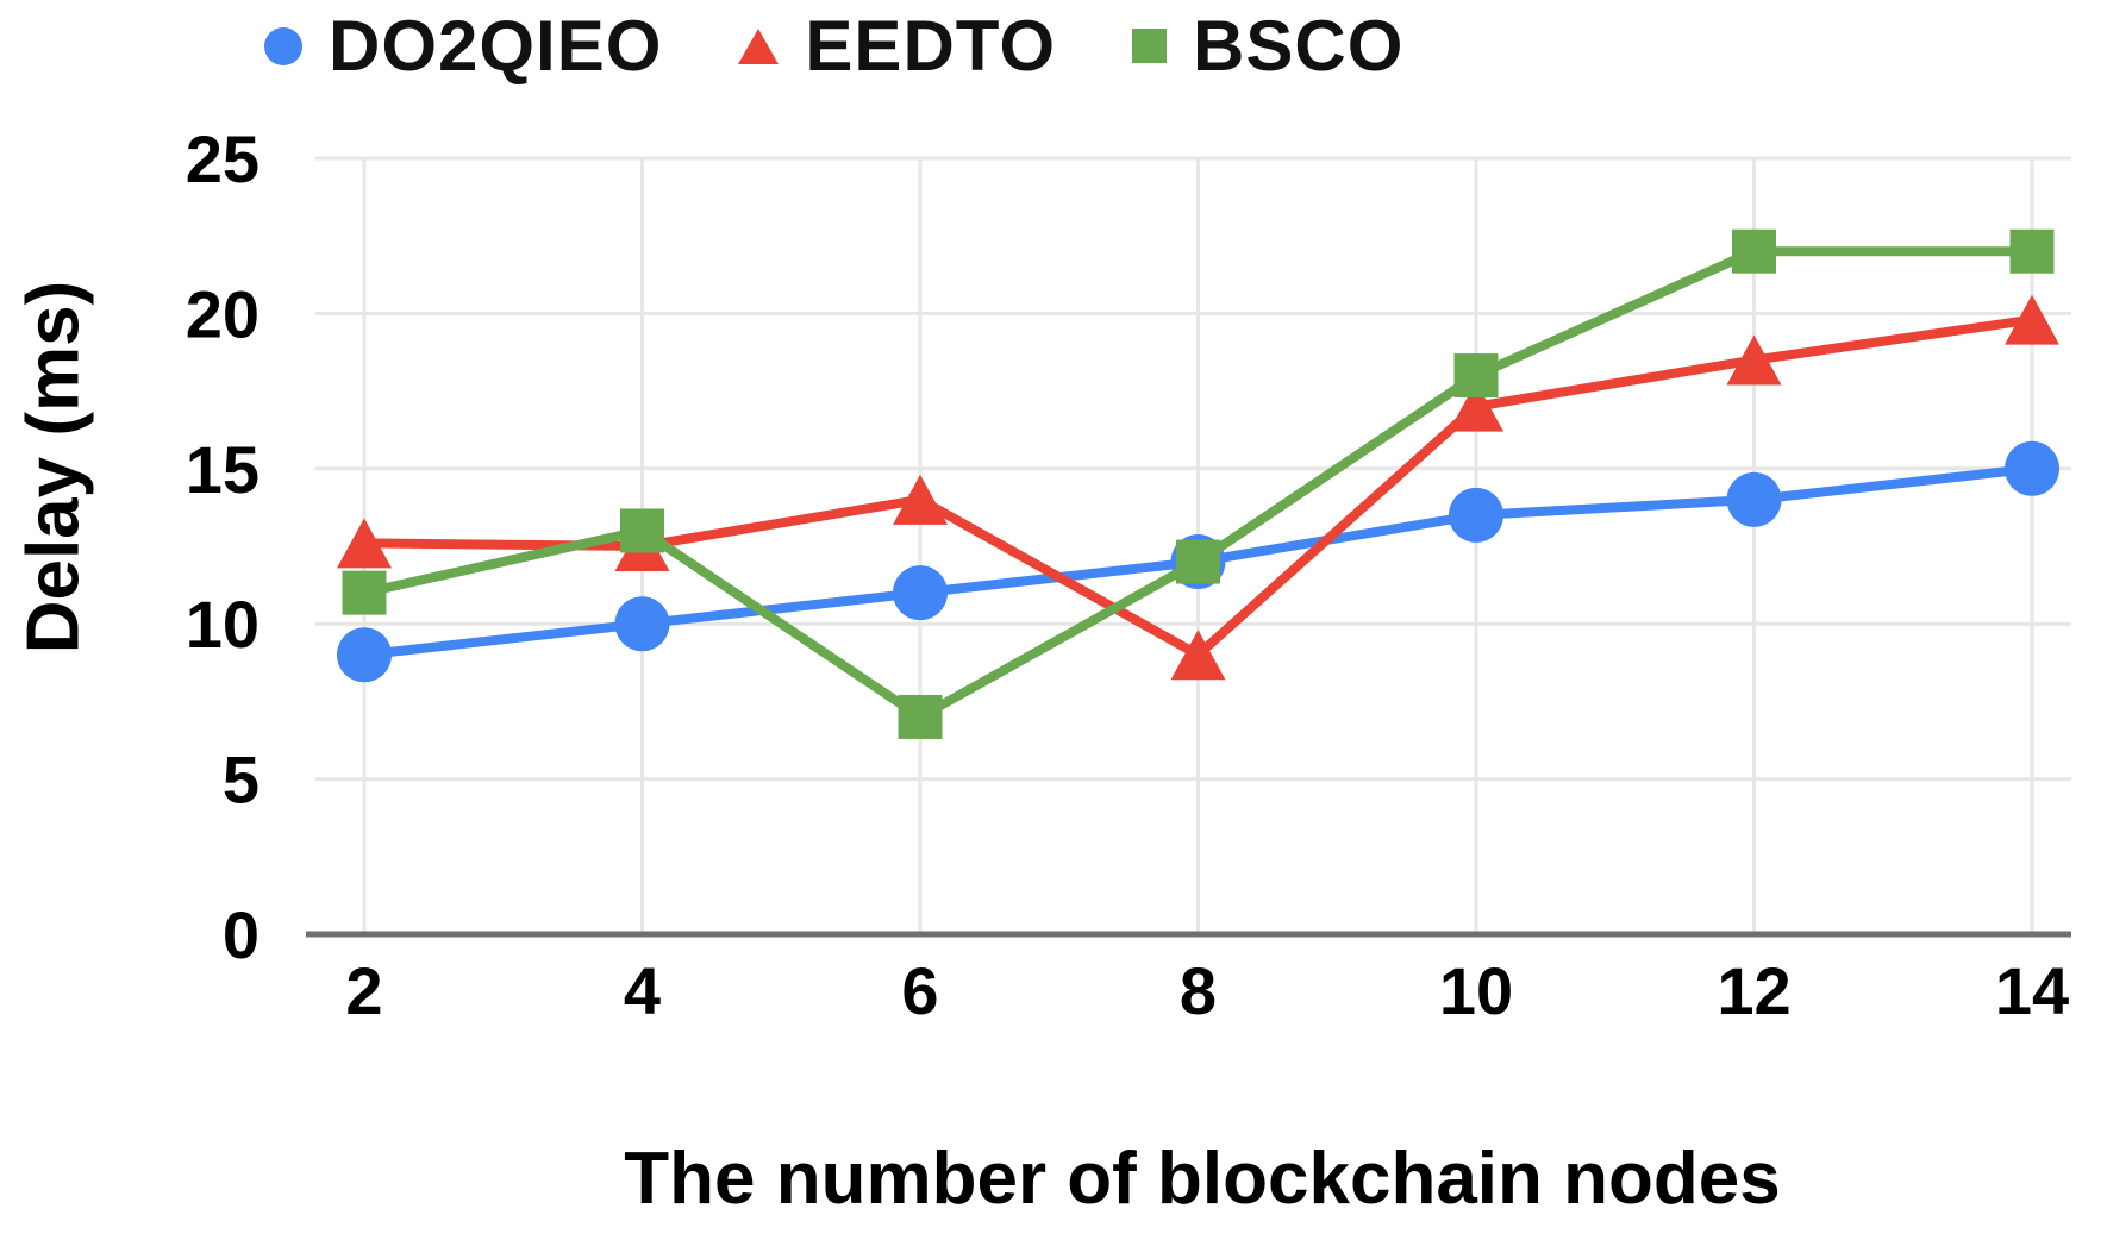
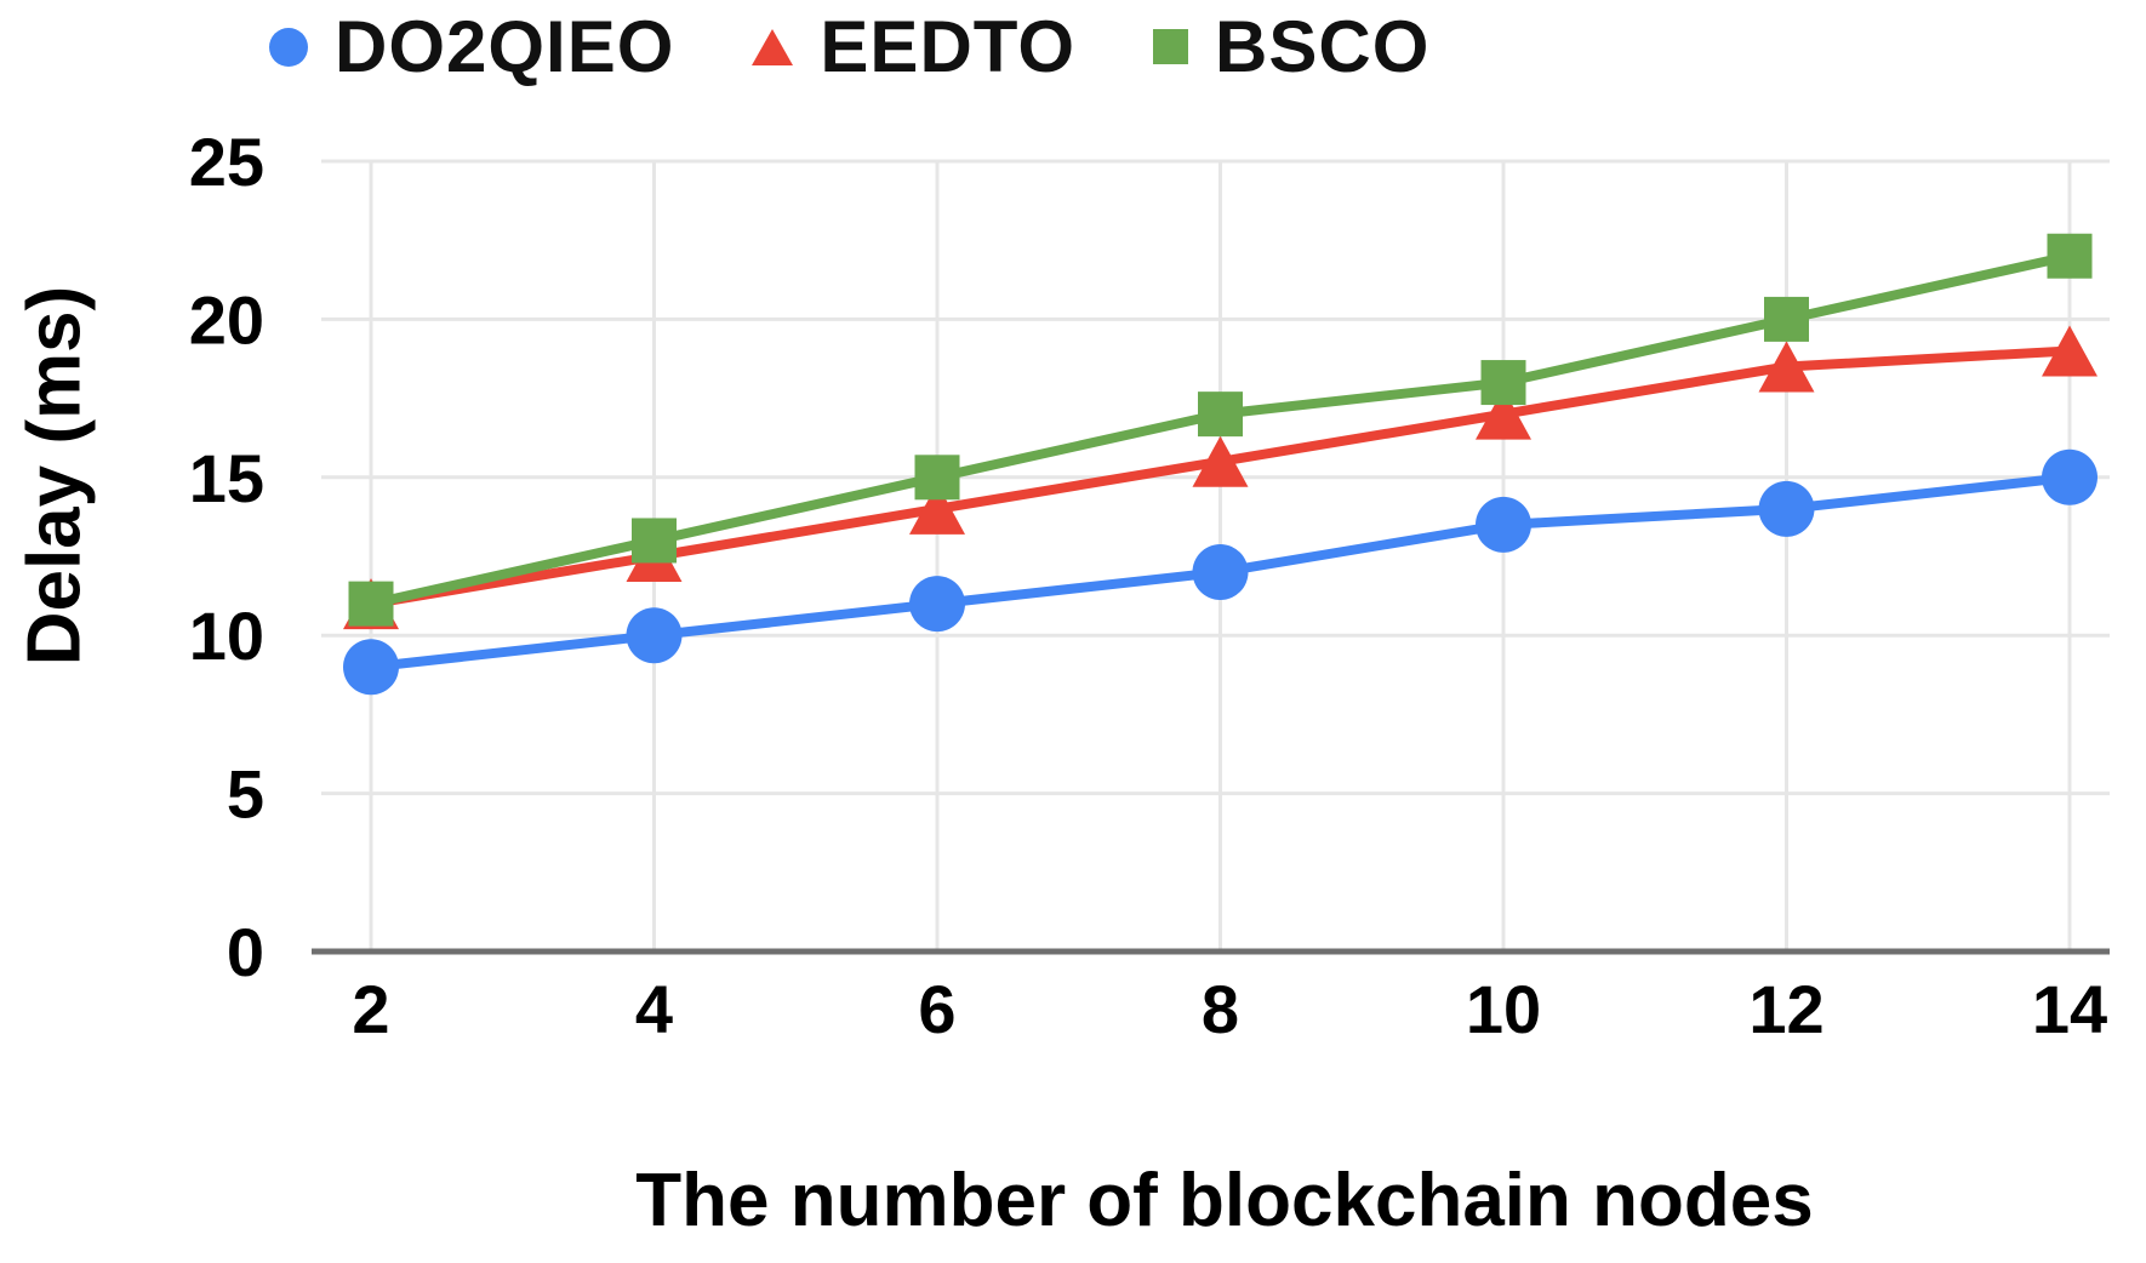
EEDTO/2: 12.6 -> 11.0
BSCO/6: 7 -> 15
EEDTO/8: 9.0 -> 15.5
BSCO/8: 12 -> 17
BSCO/12: 22 -> 20
EEDTO/14: 19.8 -> 19.0
